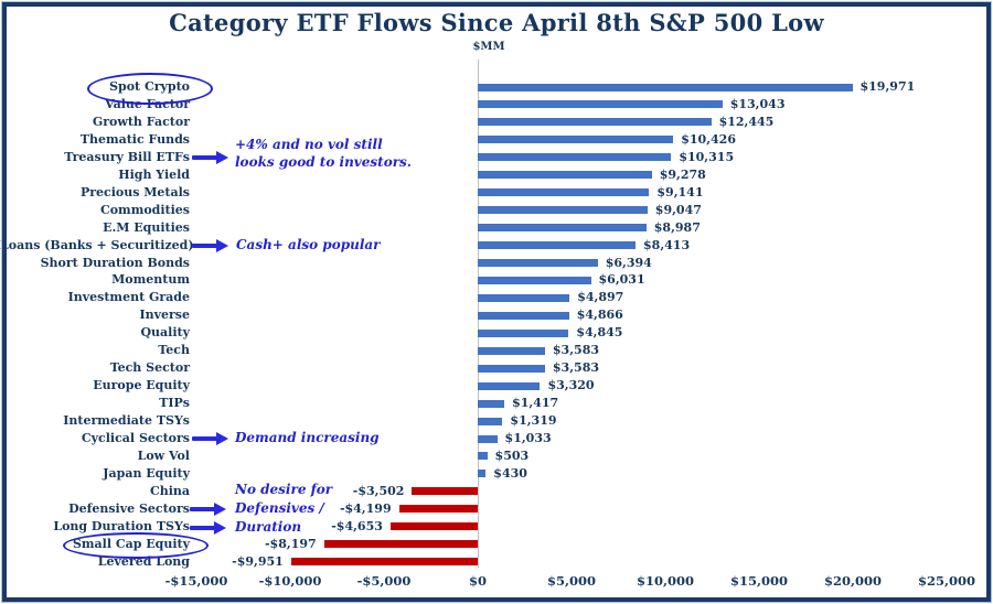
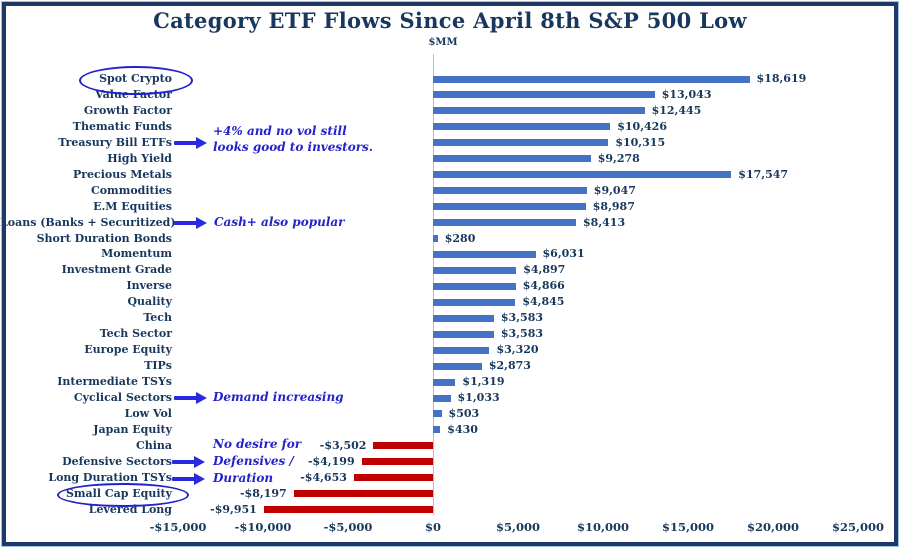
Spot Crypto: $19,971 -> $18,619
Precious Metals: $9,141 -> $17,547
Short Duration Bonds: $6,394 -> $280
TIPs: $1,417 -> $2,873
